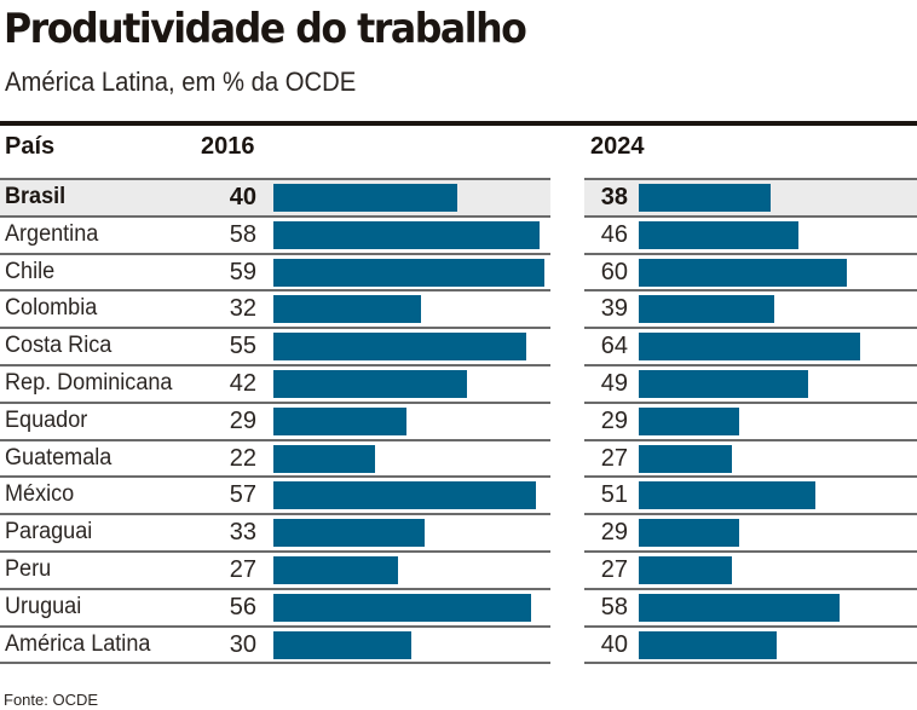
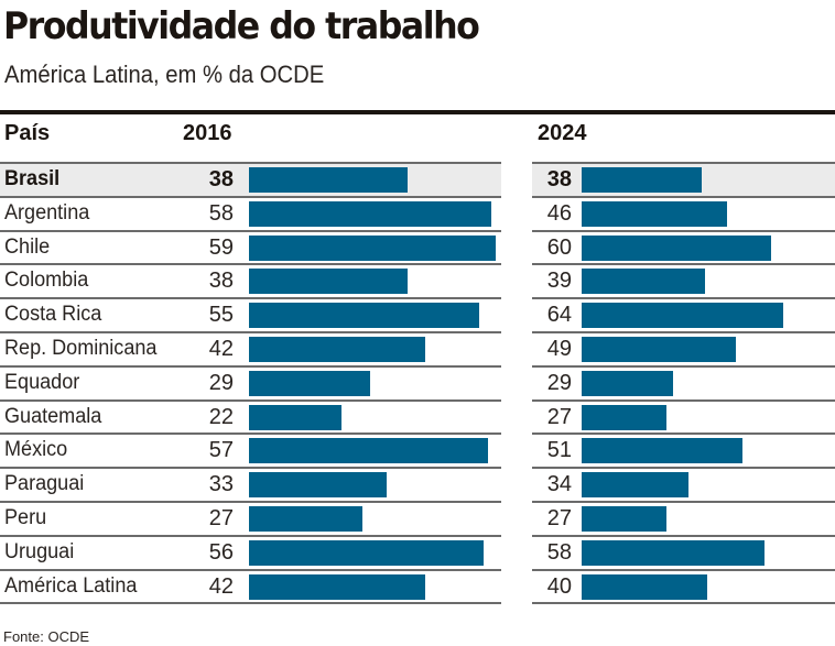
2016/Brasil: 40 -> 38
2016/Colombia: 32 -> 38
2024/Paraguai: 29 -> 34
2016/América Latina: 30 -> 42
